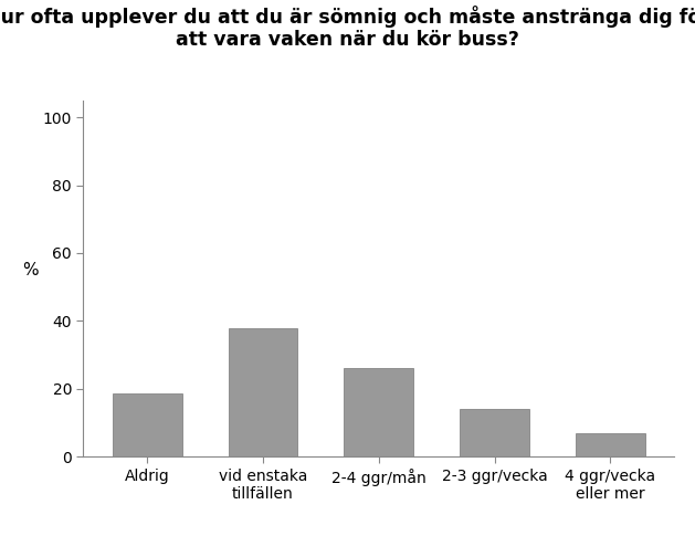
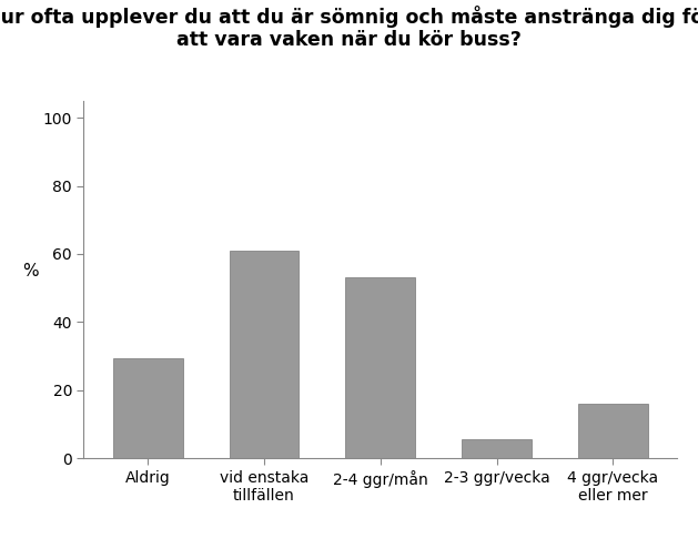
Aldrig: 18.5 -> 29.5
vid enstaka tillfällen: 38.0 -> 61.0
2-4 ggr/mån: 26.0 -> 53.0
2-3 ggr/vecka: 14.0 -> 5.5
4 ggr/vecka eller mer: 7.0 -> 16.0
